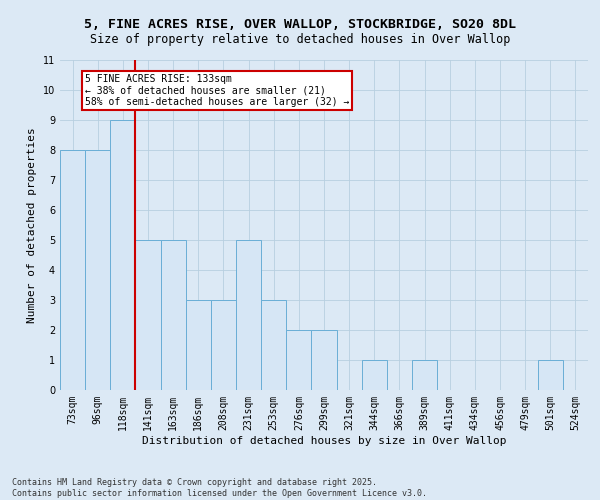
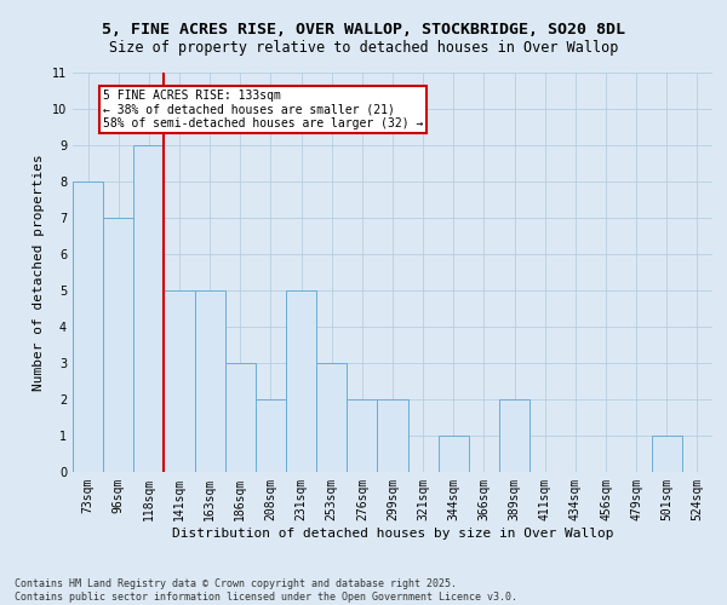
96sqm: 8 -> 7
208sqm: 3 -> 2
389sqm: 1 -> 2
